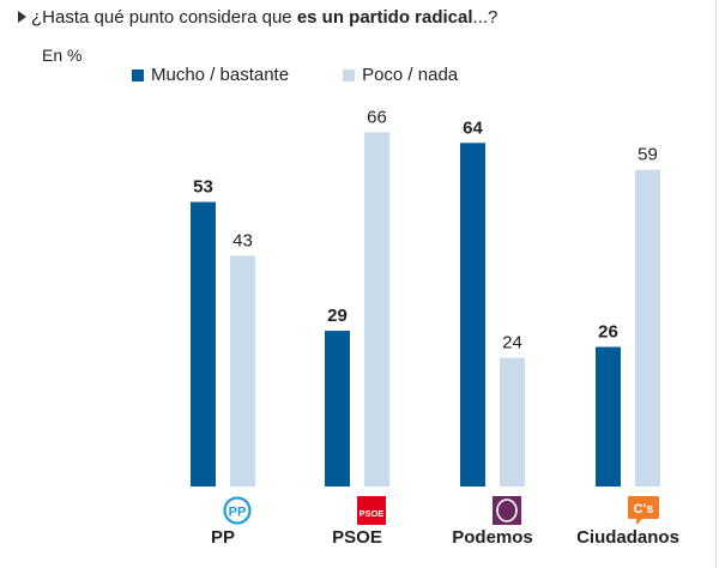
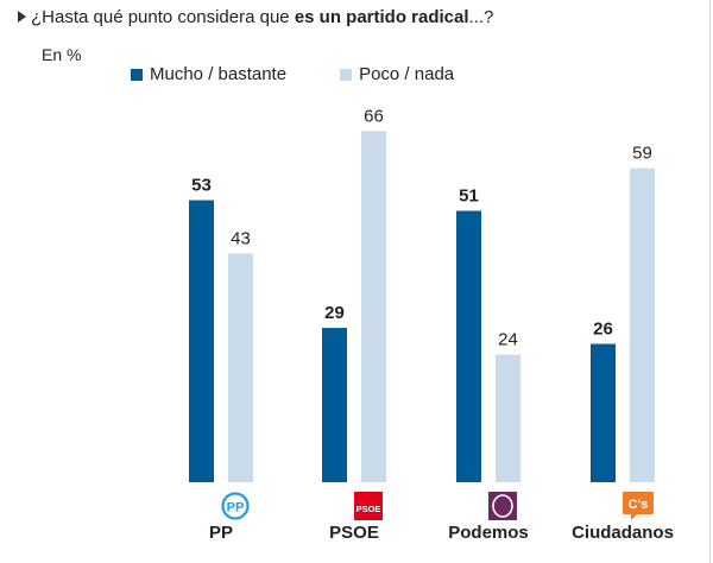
Mucho / bastante/Podemos: 64 -> 51
